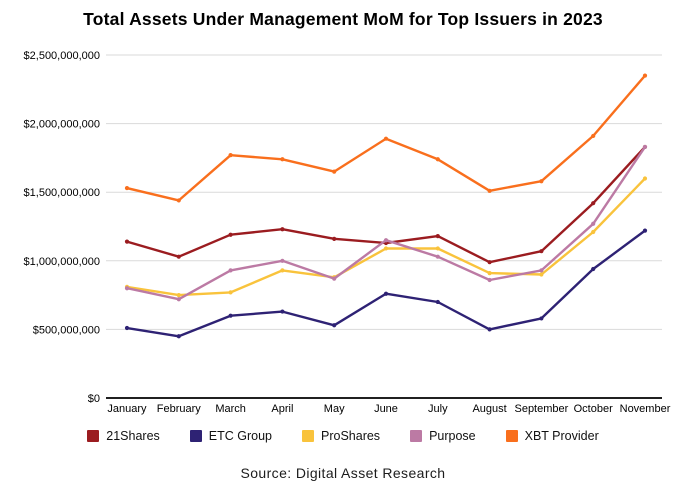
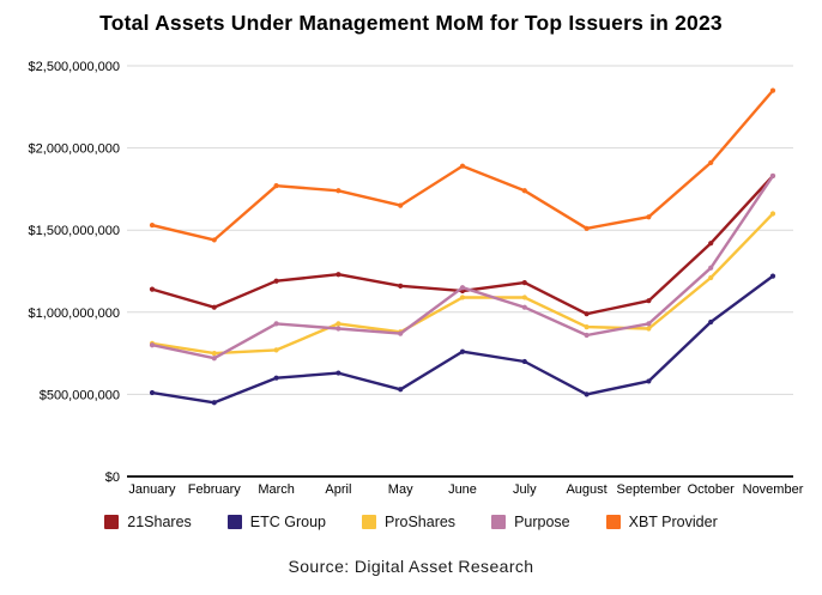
Purpose/April: $1000000000 -> $900000000
